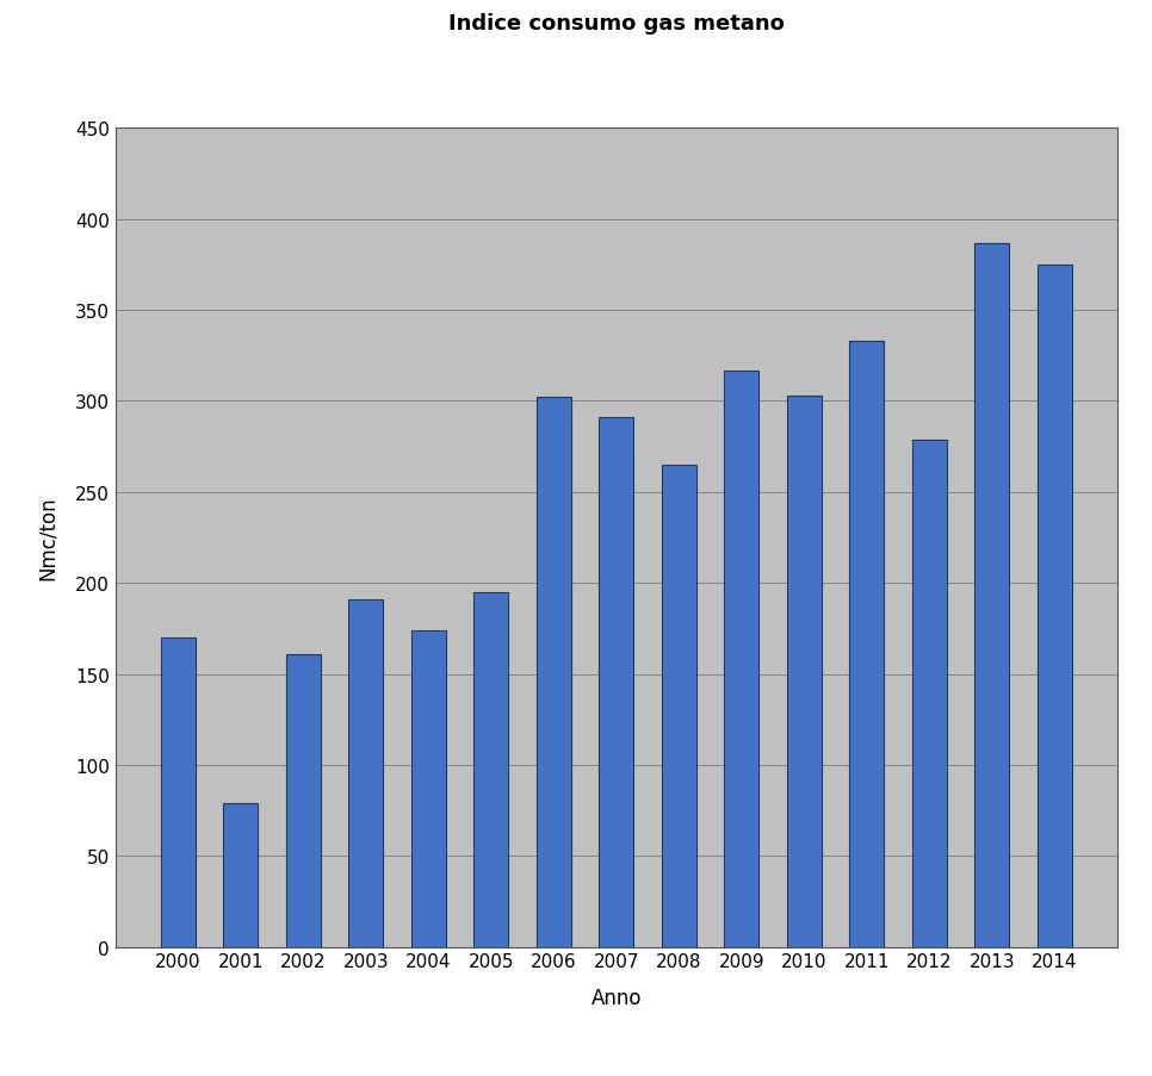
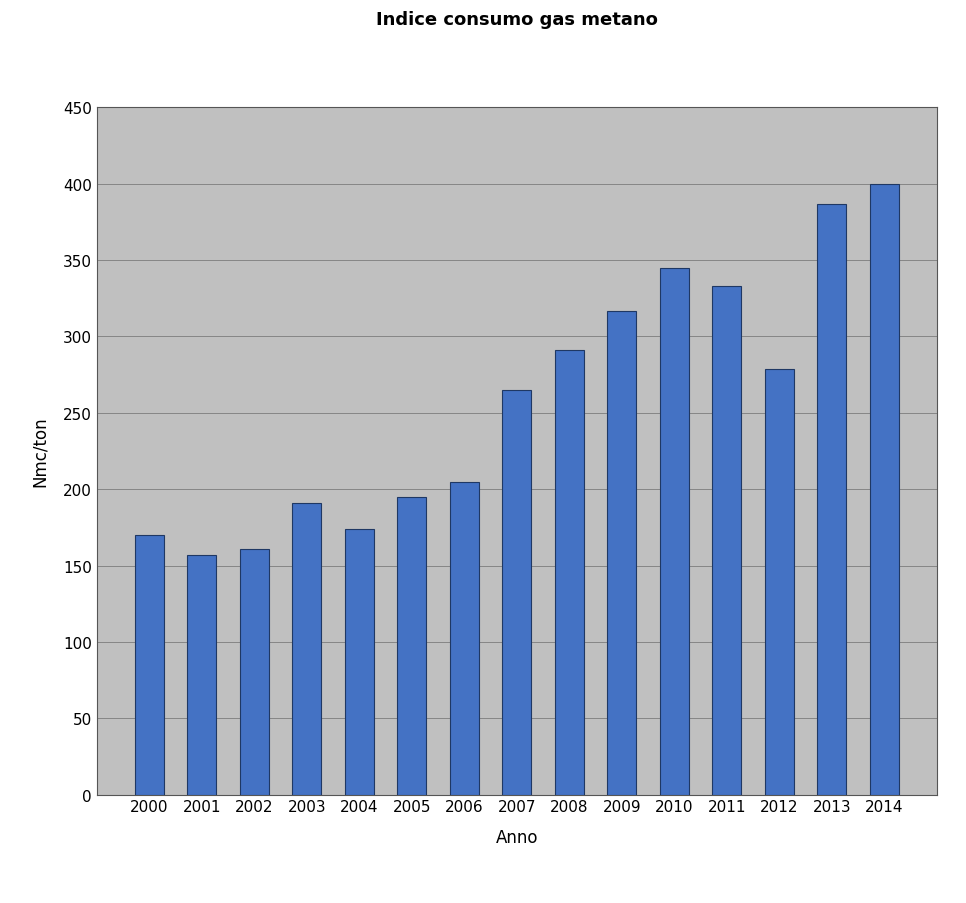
2001: 79 -> 157
2006: 302 -> 205
2007: 291 -> 265
2008: 265 -> 291
2010: 303 -> 345
2014: 375 -> 400
